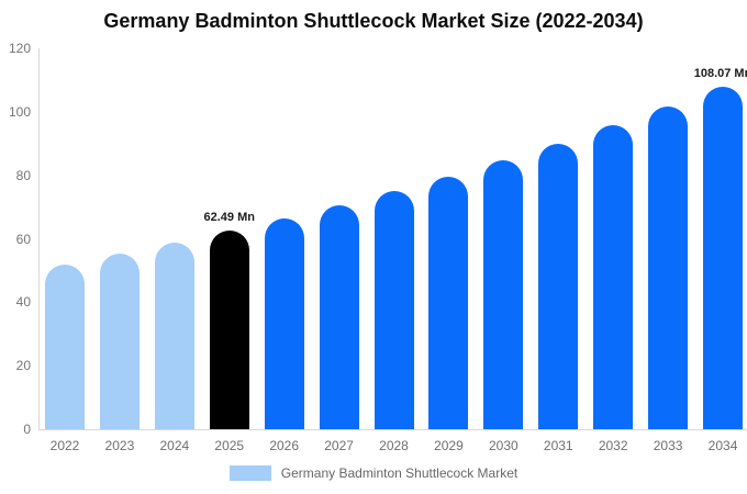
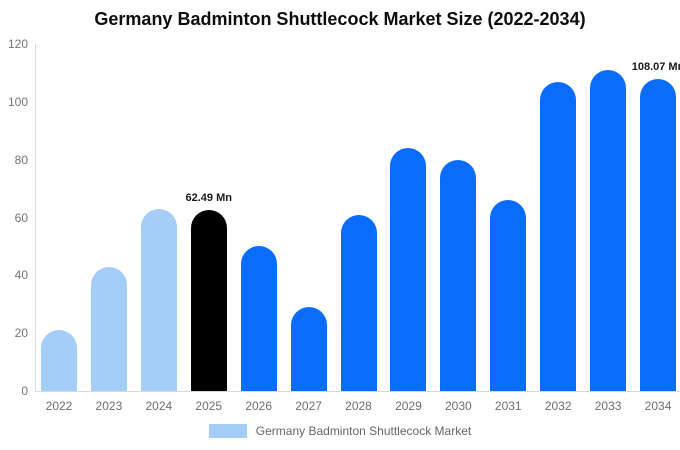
2022: 52 -> 21
2023: 55 -> 43
2024: 59 -> 63
2026: 66 -> 50
2027: 71 -> 29
2028: 75 -> 61
2029: 80 -> 84
2030: 85 -> 80
2031: 90 -> 66
2032: 96 -> 107
2033: 102 -> 111
